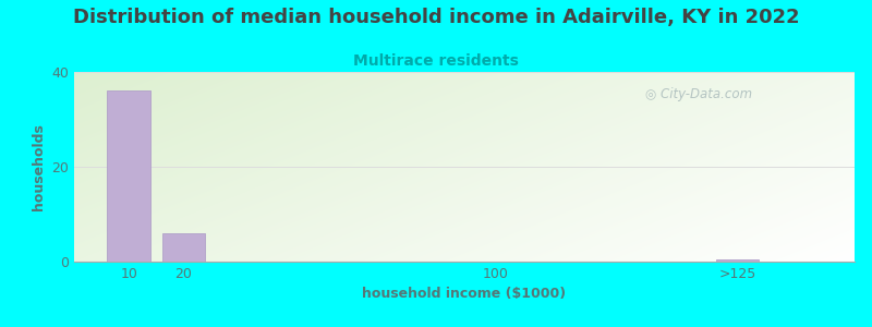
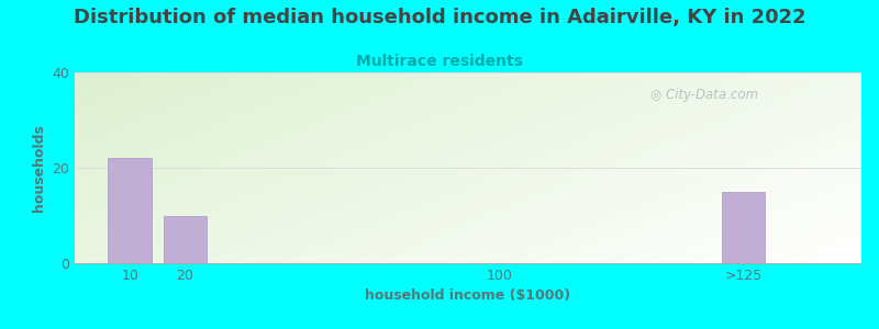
10: 36.0 -> 22.0
20: 6.0 -> 10.0
>125: 0.5 -> 15.0
